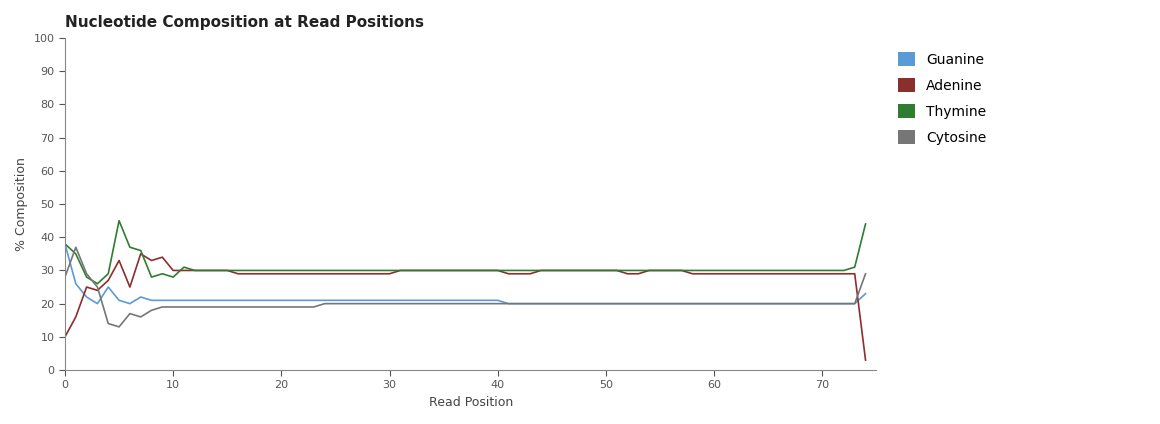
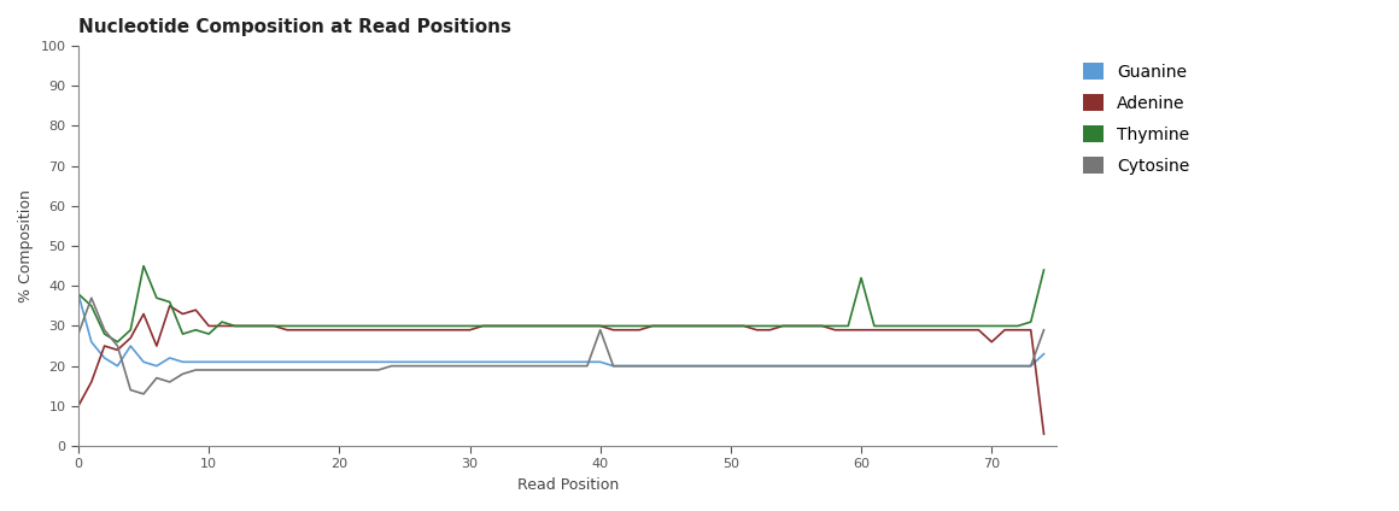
Cytosine/40: 20 -> 29
Thymine/60: 30 -> 42
Adenine/70: 29 -> 26
